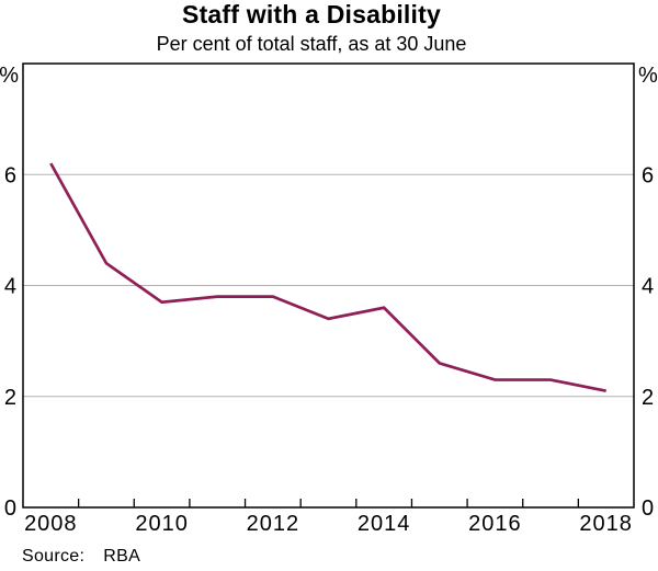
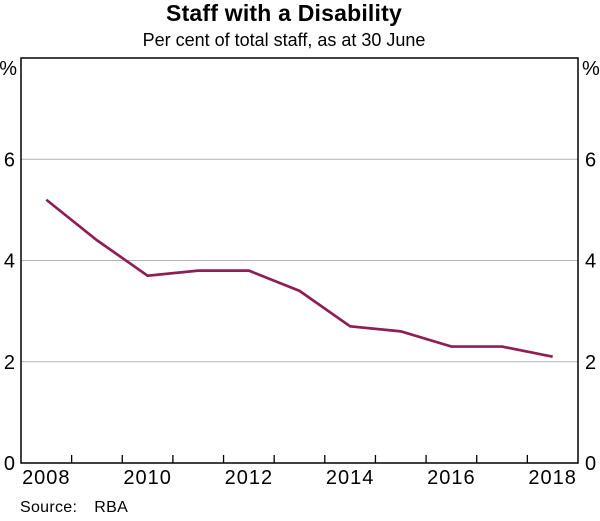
2008: 6.2 -> 5.2
2014: 3.6 -> 2.7
